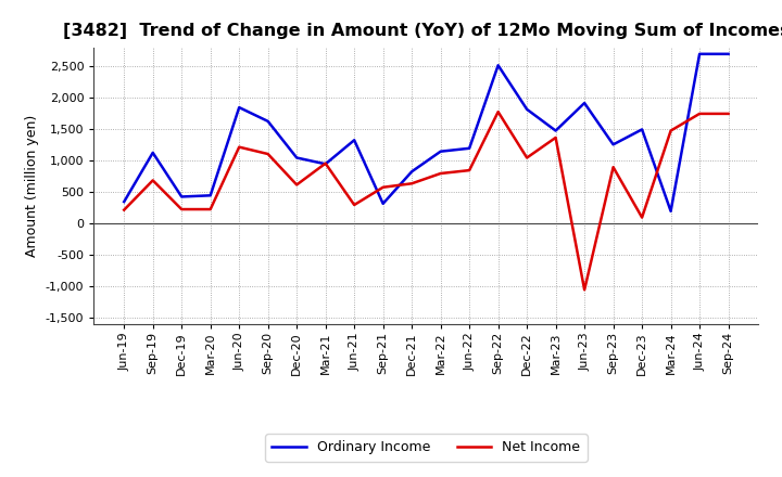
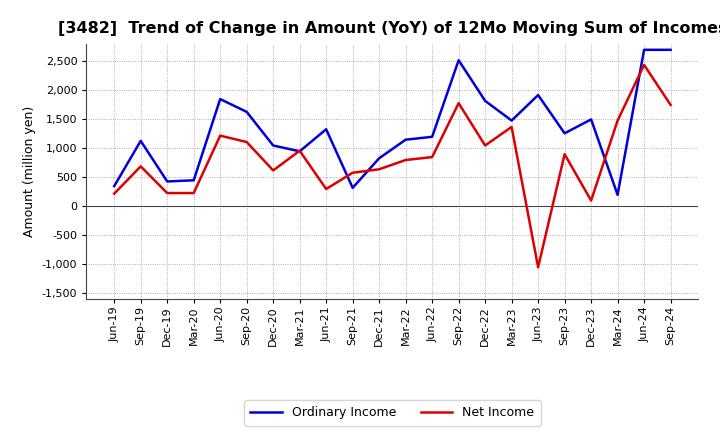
Net Income/Jun-24: 1,750 -> 2,440
